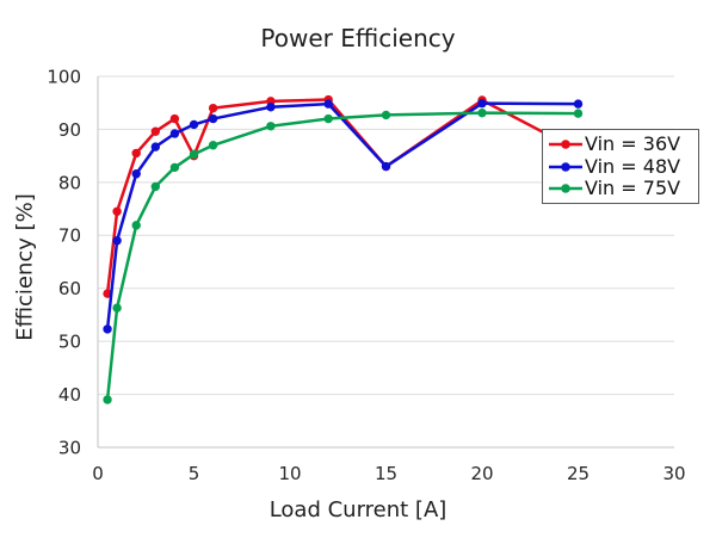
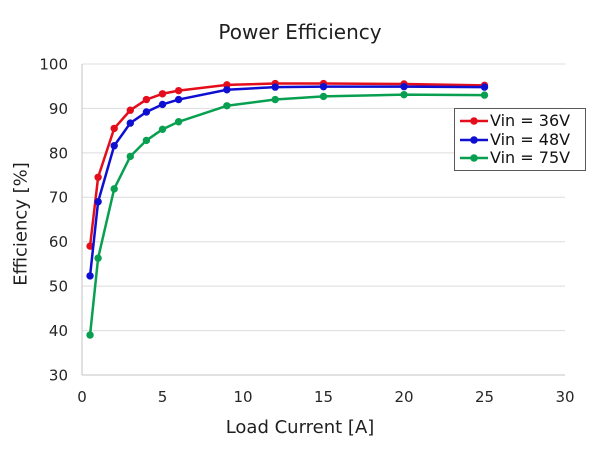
Vin = 36V/5: 85 -> 93
Vin = 36V/15: 83 -> 96
Vin = 48V/15: 83 -> 95
Vin = 36V/25: 86 -> 95
